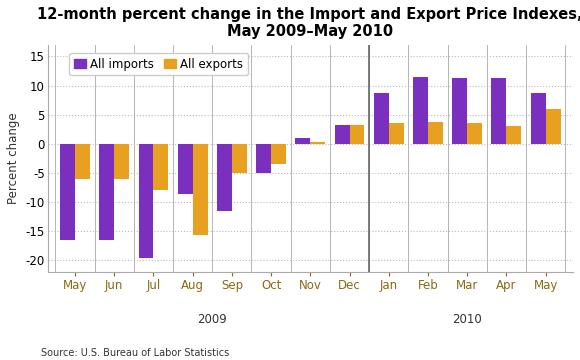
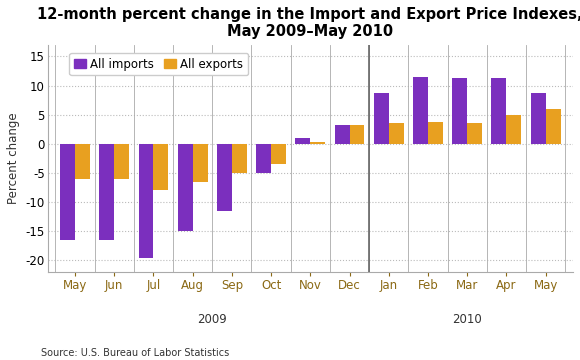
All imports/Aug: -8.6 -> -15.0
All exports/Aug: -15.6 -> -6.5
All exports/Apr: 3.0 -> 5.0
